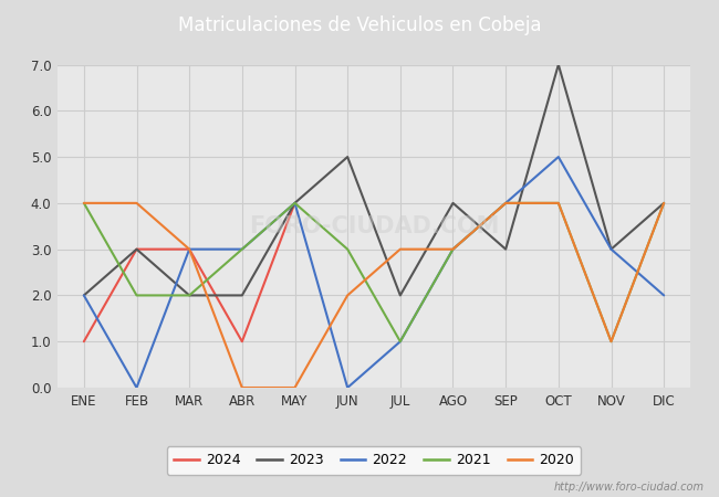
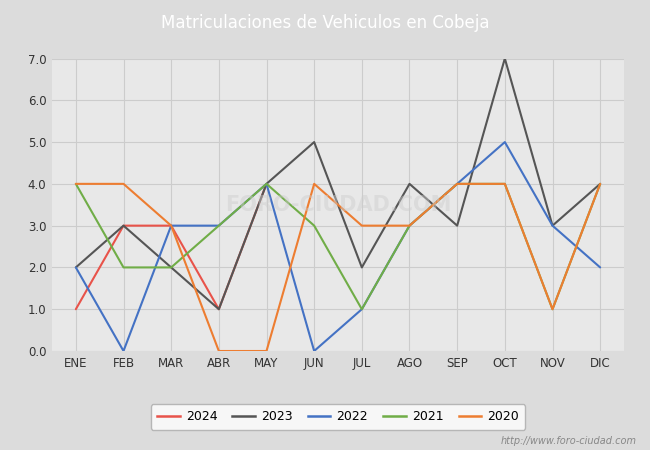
2023/ABR: 2 -> 1
2020/JUN: 2 -> 4
